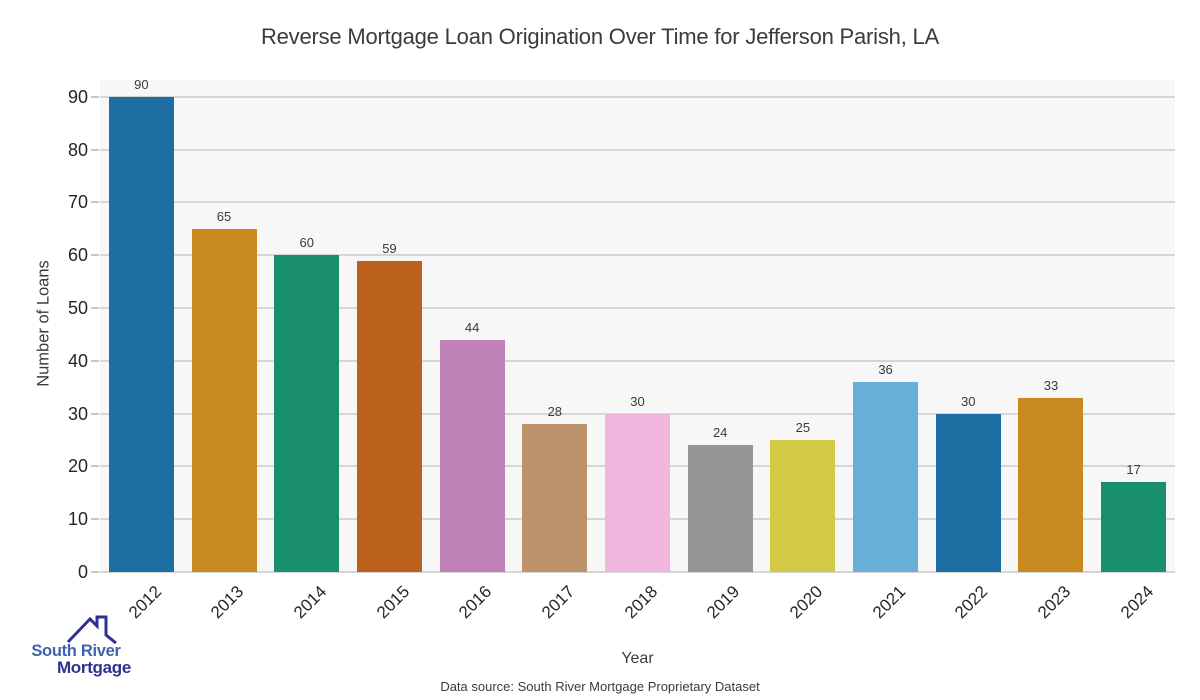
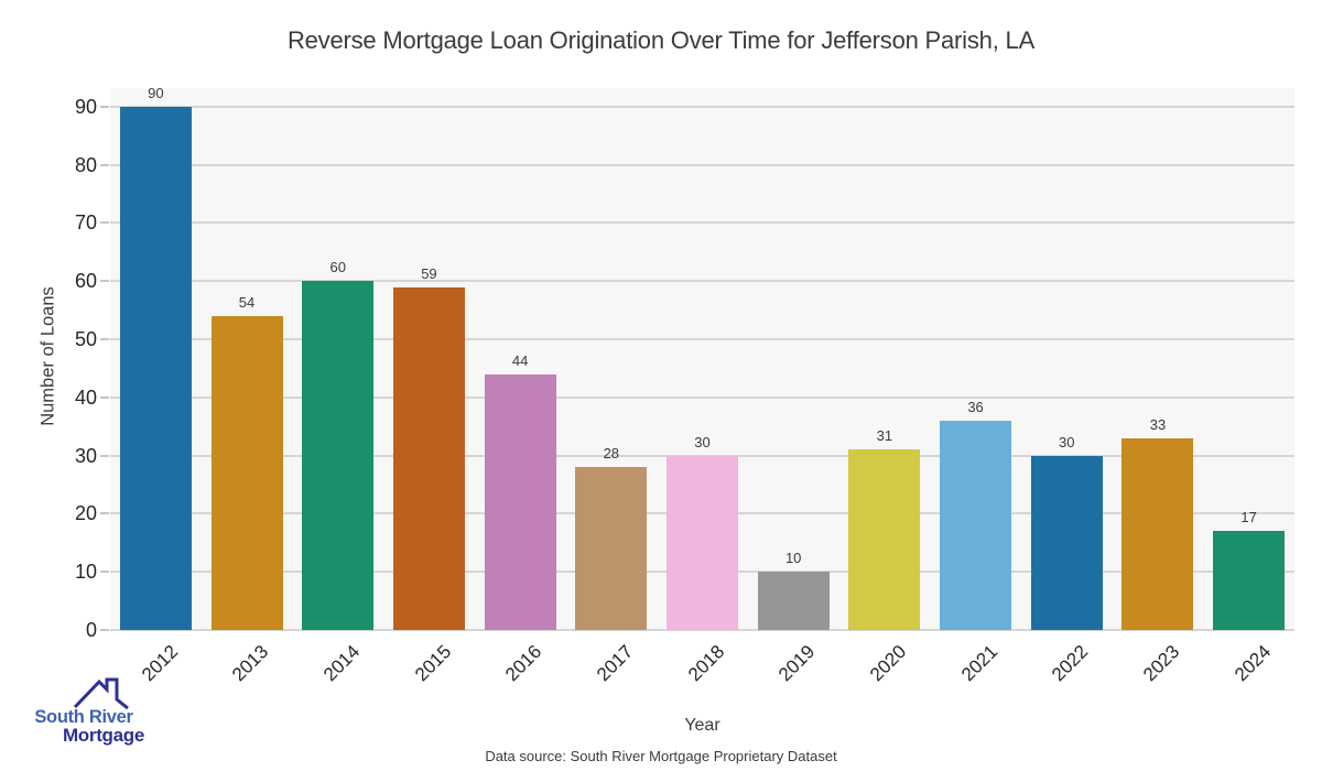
2013: 65 -> 54
2019: 24 -> 10
2020: 25 -> 31
